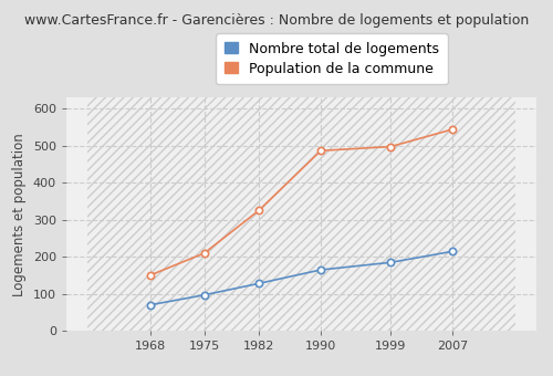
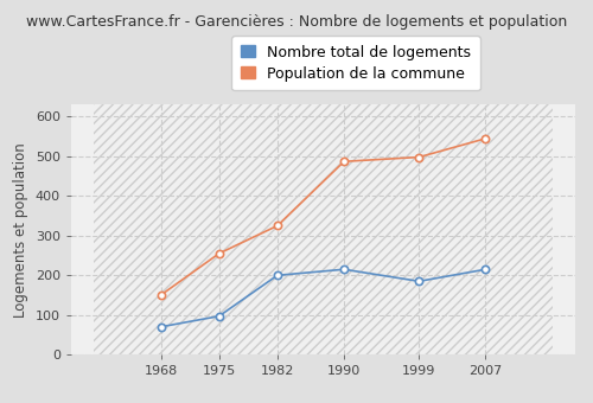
Population de la commune/1975: 210 -> 255
Nombre total de logements/1982: 128 -> 200
Nombre total de logements/1990: 165 -> 215
